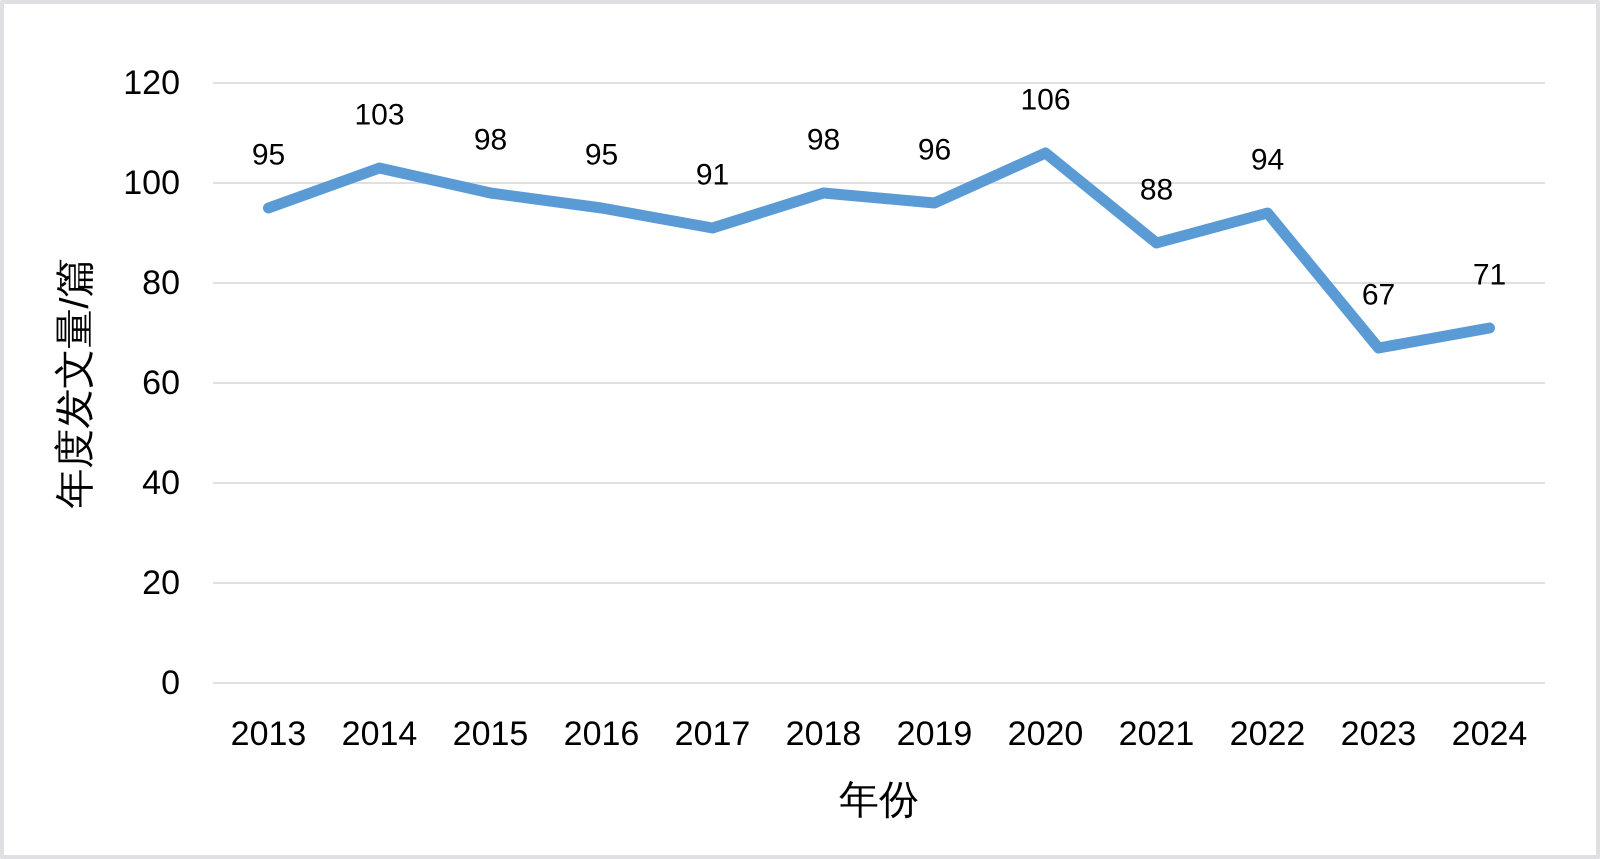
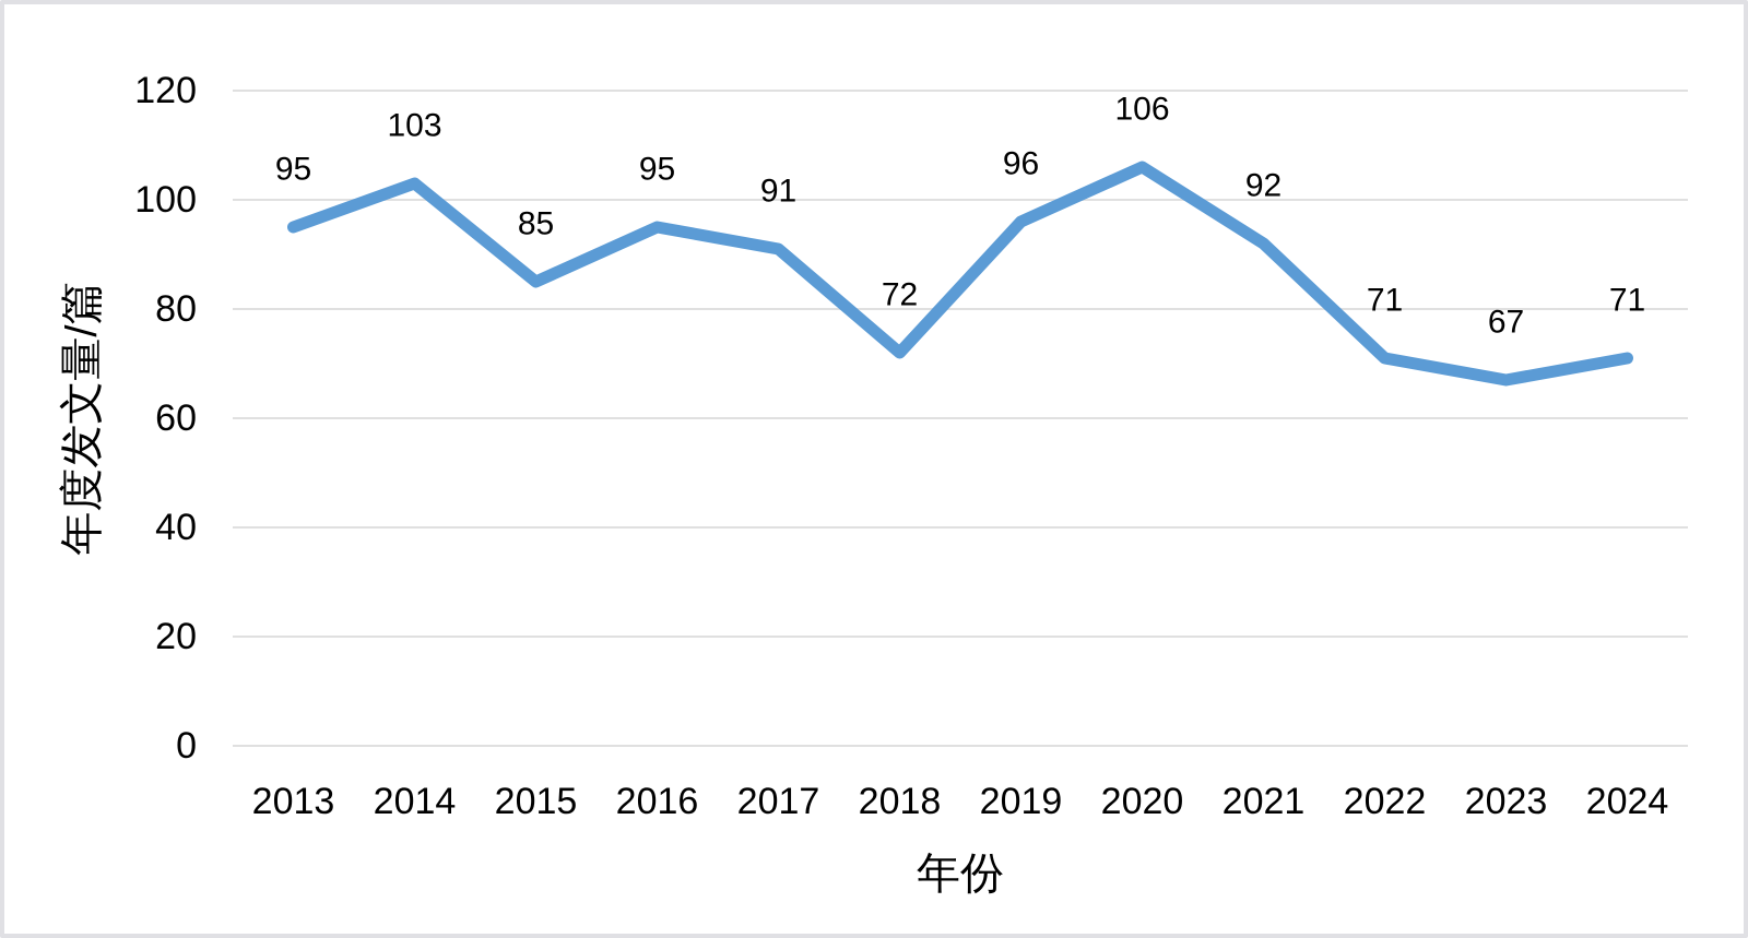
2015: 98 -> 85
2018: 98 -> 72
2021: 88 -> 92
2022: 94 -> 71
